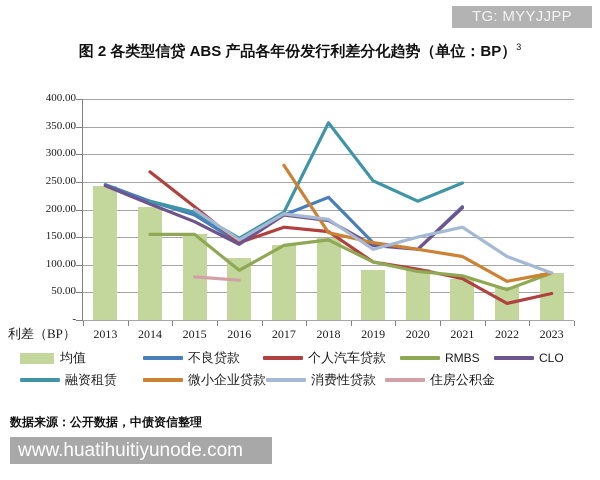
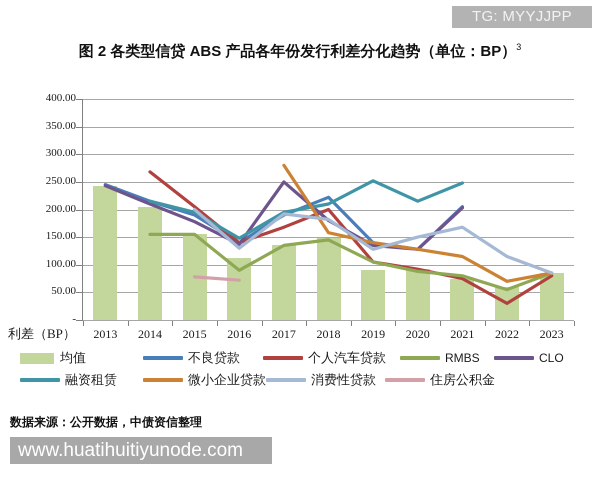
消费性贷款/2016: 140 -> 130
CLO/2017: 190 -> 250
个人汽车贷款/2018: 160 -> 200
融资租赁/2018: 360 -> 210
个人汽车贷款/2023: 50 -> 80
